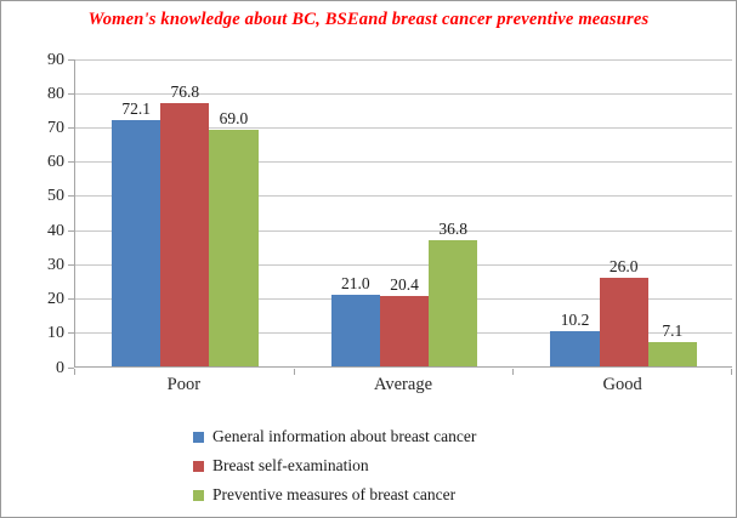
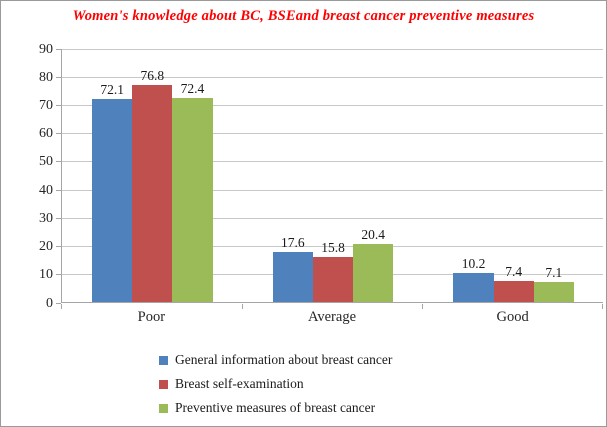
Preventive measures of breast cancer/Poor: 69.0 -> 72.4
General information about breast cancer/Average: 21.0 -> 17.6
Breast self-examination/Average: 20.4 -> 15.8
Preventive measures of breast cancer/Average: 36.8 -> 20.4
Breast self-examination/Good: 26.0 -> 7.4
